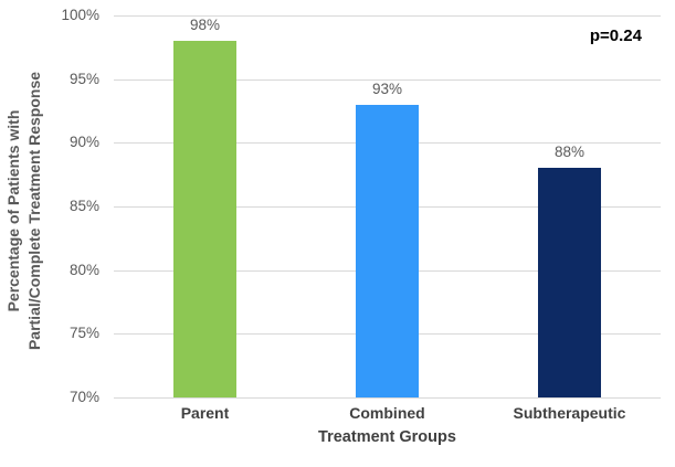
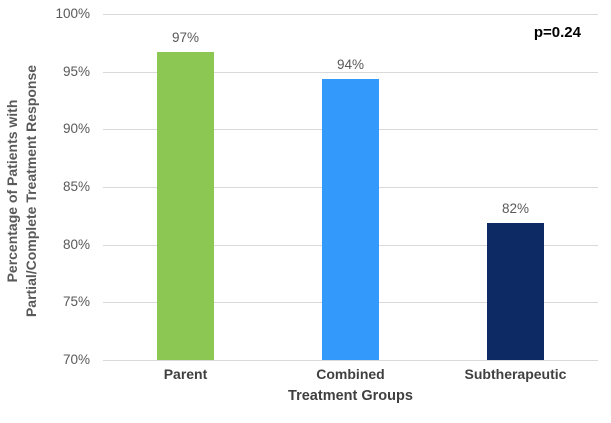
Parent: 98% -> 97%
Combined: 93% -> 94%
Subtherapeutic: 88% -> 82%
